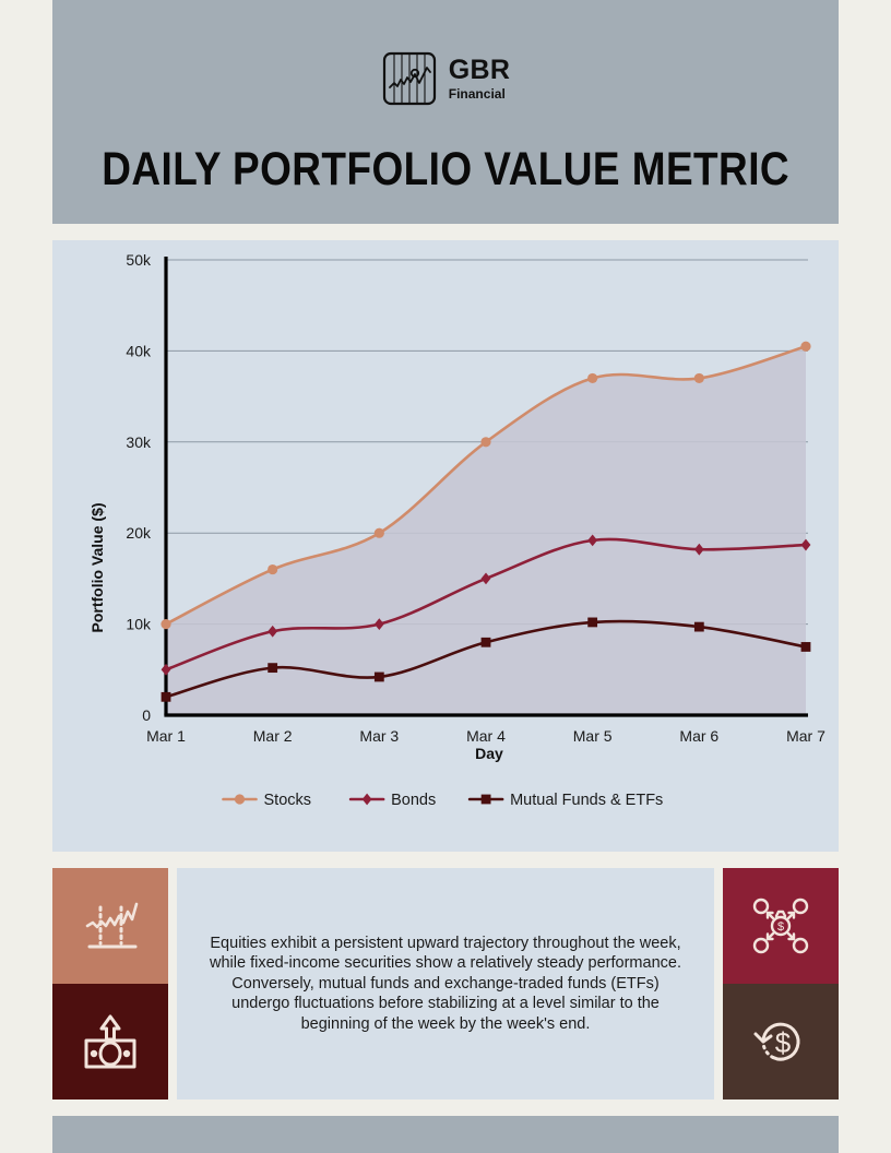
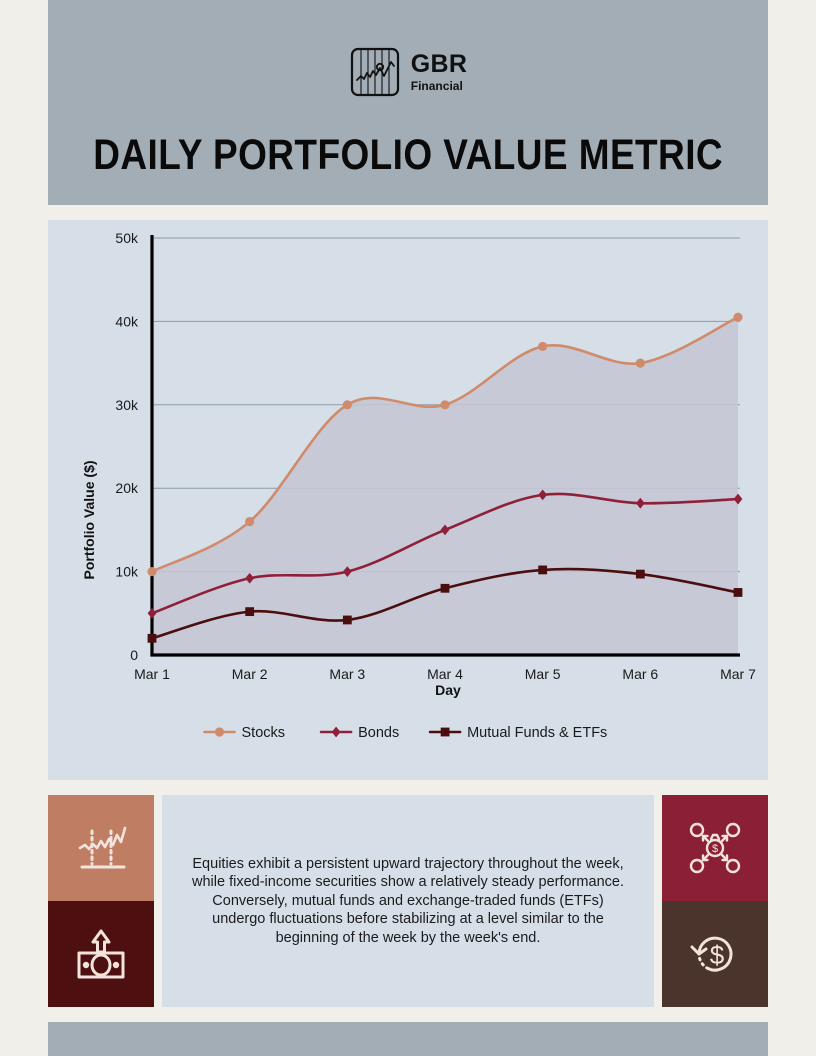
Stocks/Mar 3: 20k -> 30k
Stocks/Mar 6: 37k -> 35k
